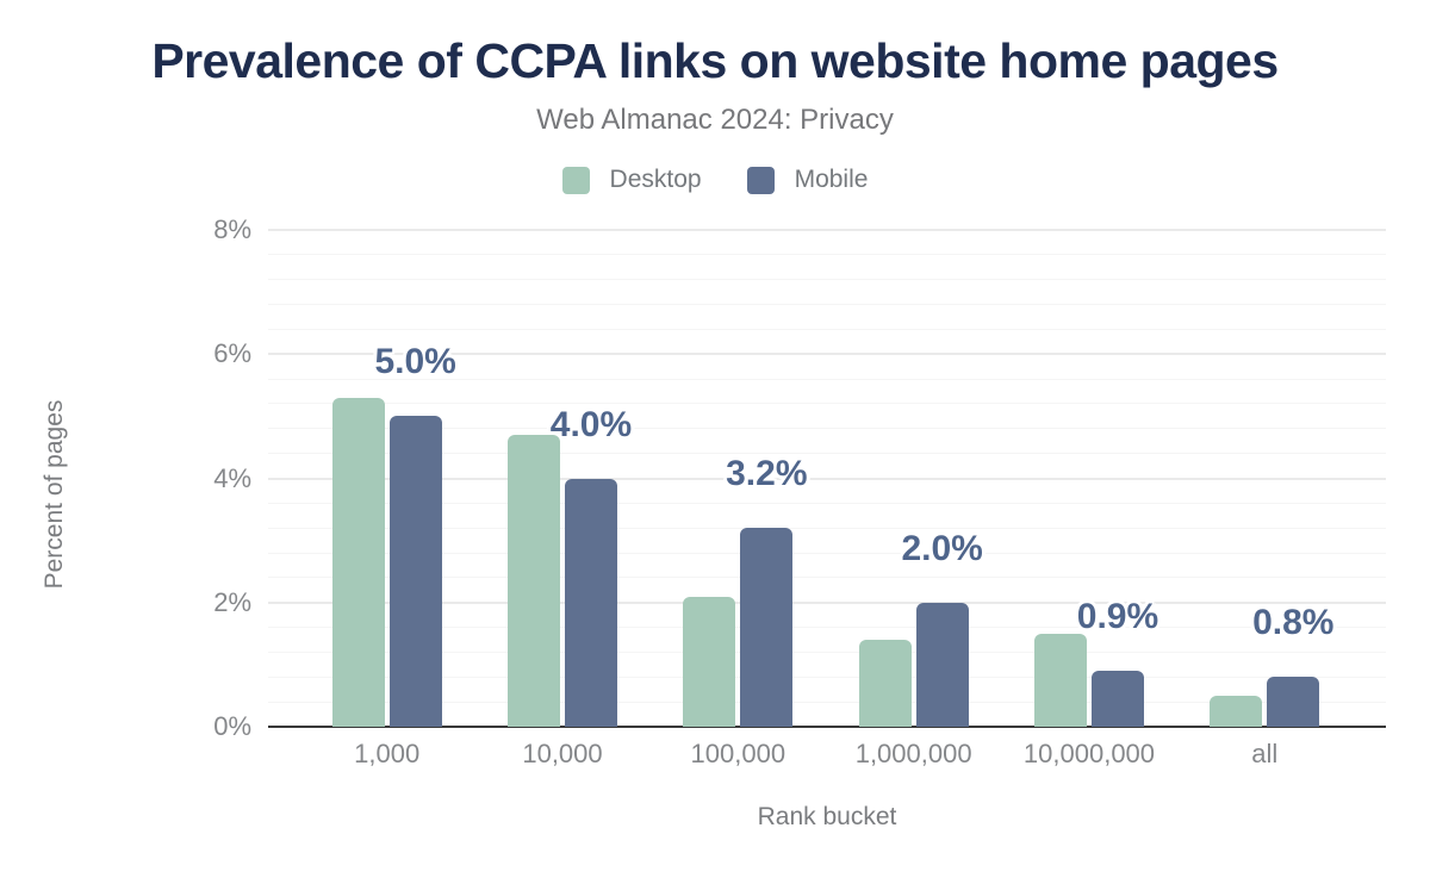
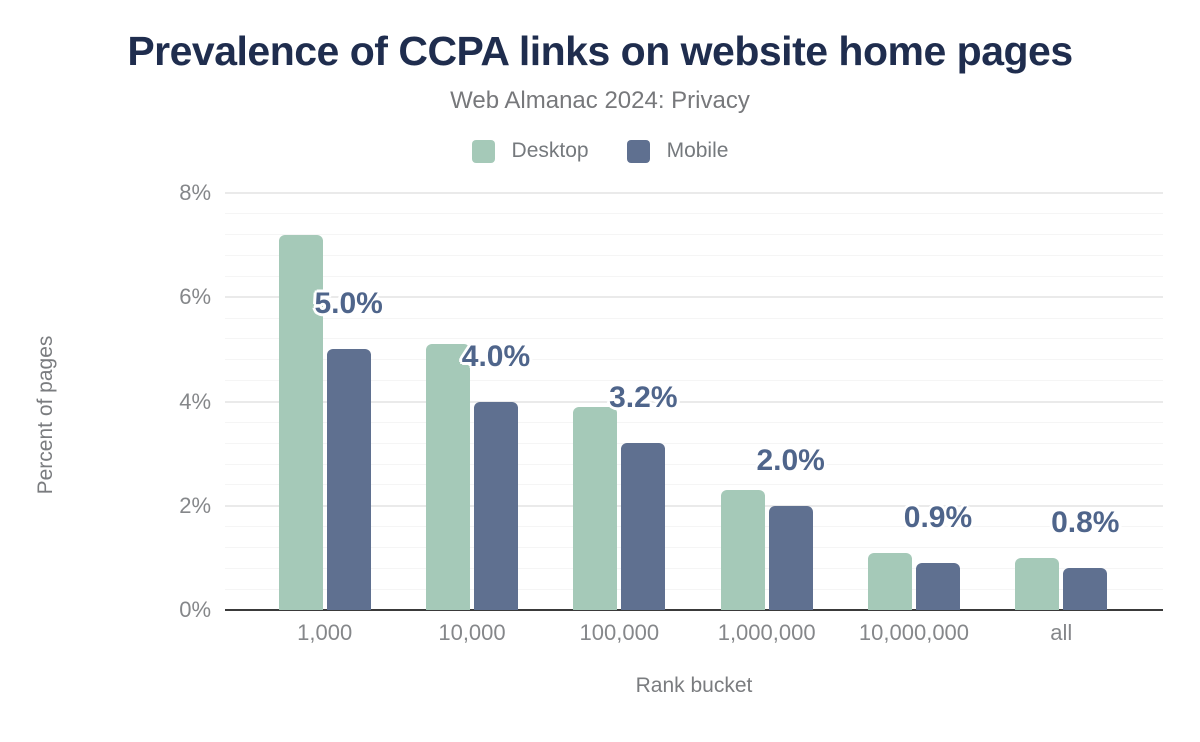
Desktop/1,000: 5.3% -> 7.2%
Desktop/10,000: 4.7% -> 5.1%
Desktop/100,000: 2.1% -> 3.9%
Desktop/1,000,000: 1.4% -> 2.3%
Desktop/10,000,000: 1.5% -> 1.1%
Desktop/all: 0.5% -> 1.0%
